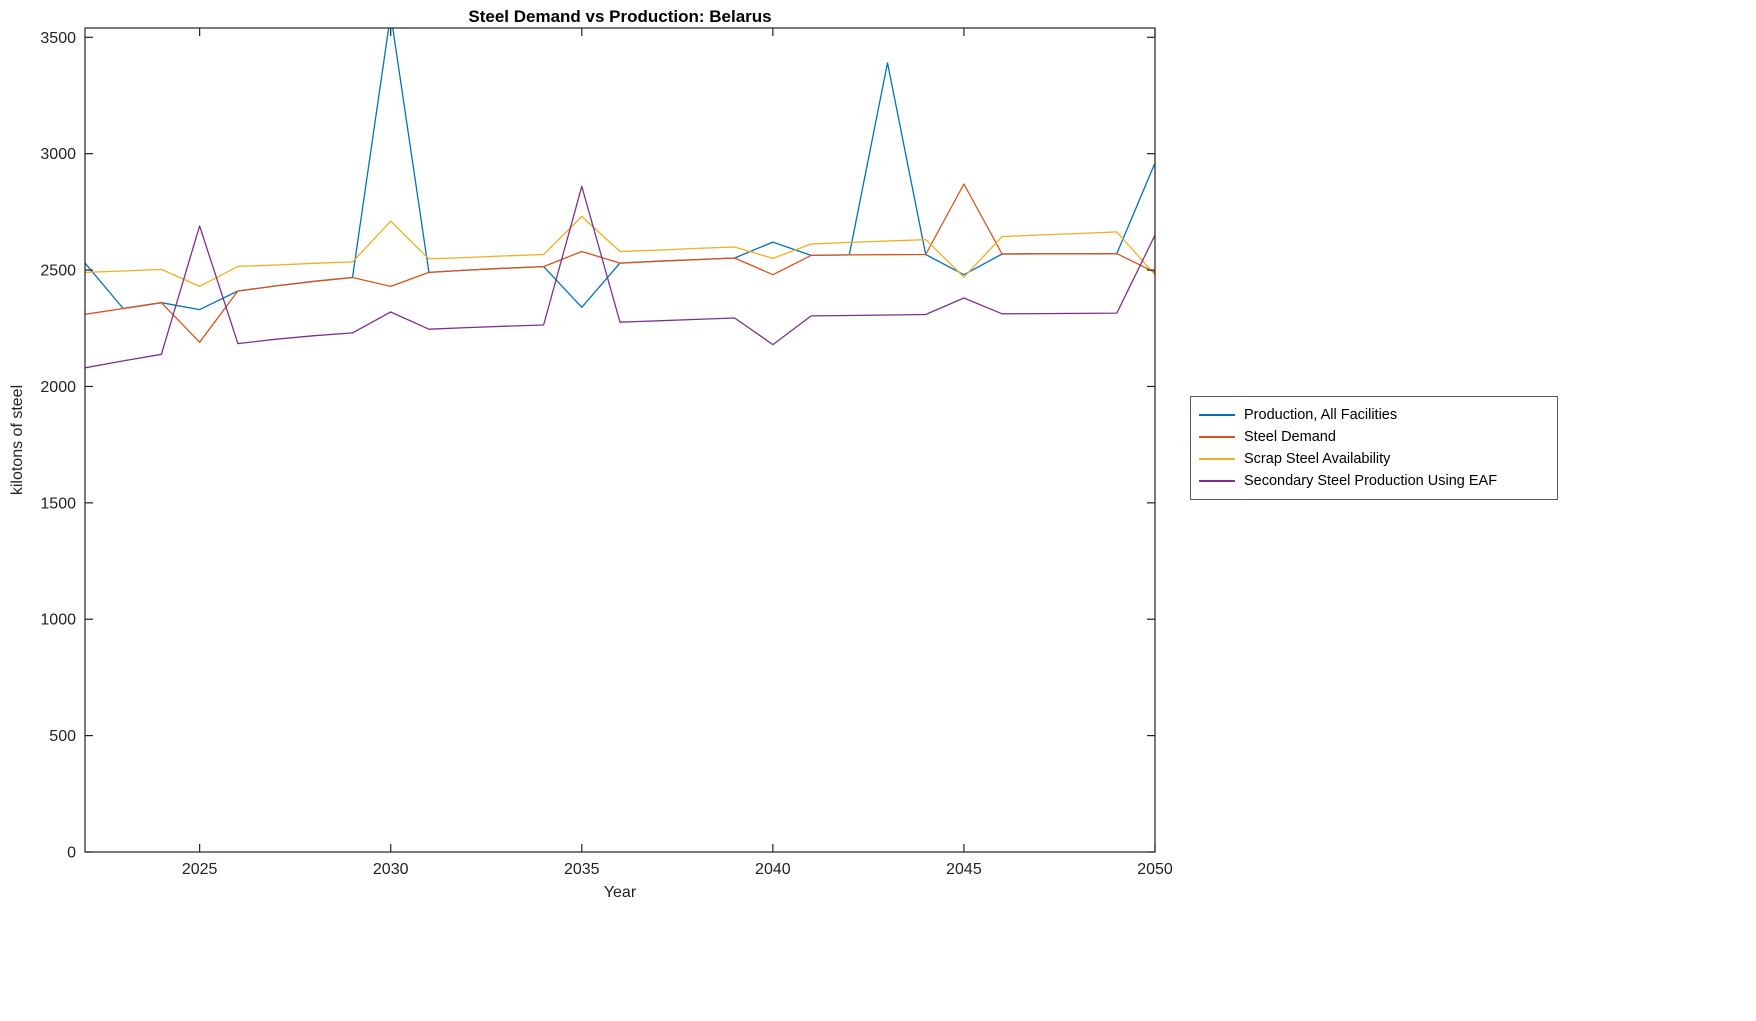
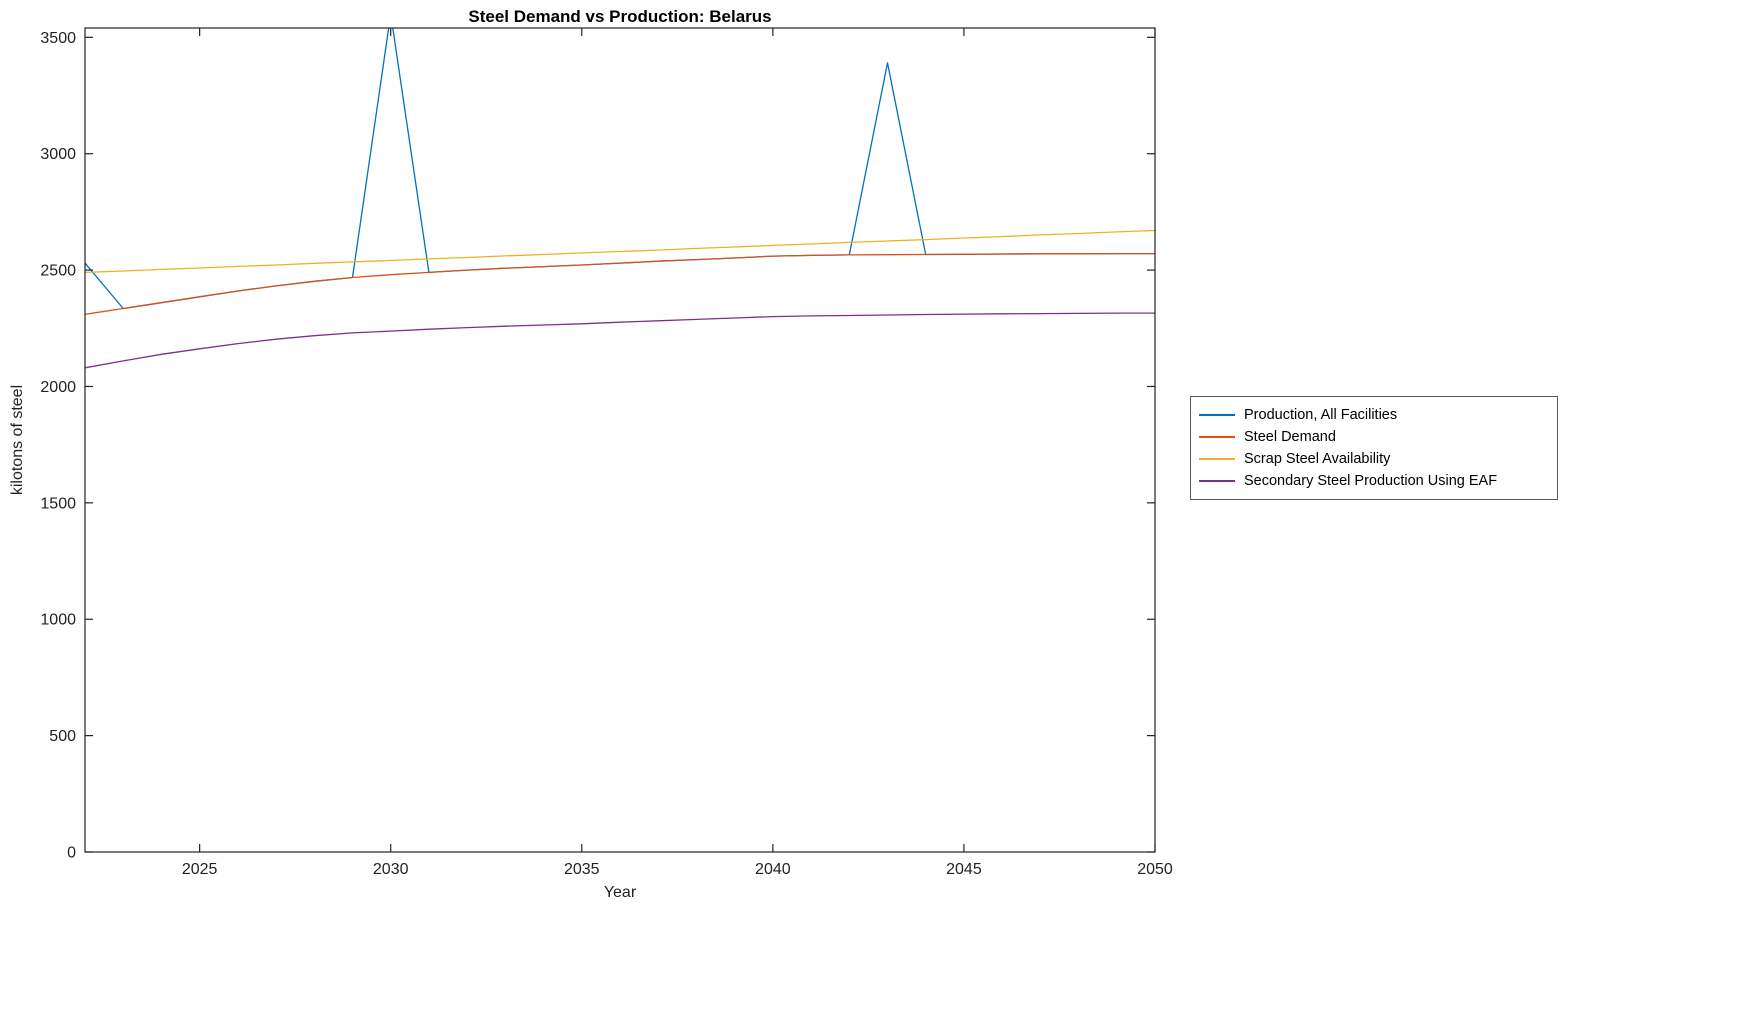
Production, All Facilities/2025: 2330 -> 2380
Steel Demand/2025: 2190 -> 2380
Scrap Steel Availability/2025: 2430 -> 2510
Secondary Steel Production Using EAF/2025: 2690 -> 2160
Steel Demand/2030: 2430 -> 2480
Scrap Steel Availability/2030: 2710 -> 2540
Secondary Steel Production Using EAF/2030: 2320 -> 2240
Production, All Facilities/2035: 2340 -> 2520
Steel Demand/2035: 2580 -> 2520
Scrap Steel Availability/2035: 2730 -> 2570
Secondary Steel Production Using EAF/2035: 2860 -> 2270
Production, All Facilities/2040: 2620 -> 2560
Steel Demand/2040: 2480 -> 2560
Scrap Steel Availability/2040: 2550 -> 2610
Secondary Steel Production Using EAF/2040: 2180 -> 2300
Production, All Facilities/2045: 2480 -> 2570
Steel Demand/2045: 2870 -> 2570
Scrap Steel Availability/2045: 2470 -> 2640
Secondary Steel Production Using EAF/2045: 2380 -> 2310
Production, All Facilities/2050: 2960 -> 2570
Steel Demand/2050: 2490 -> 2570
Scrap Steel Availability/2050: 2480 -> 2670
Secondary Steel Production Using EAF/2050: 2650 -> 2320
